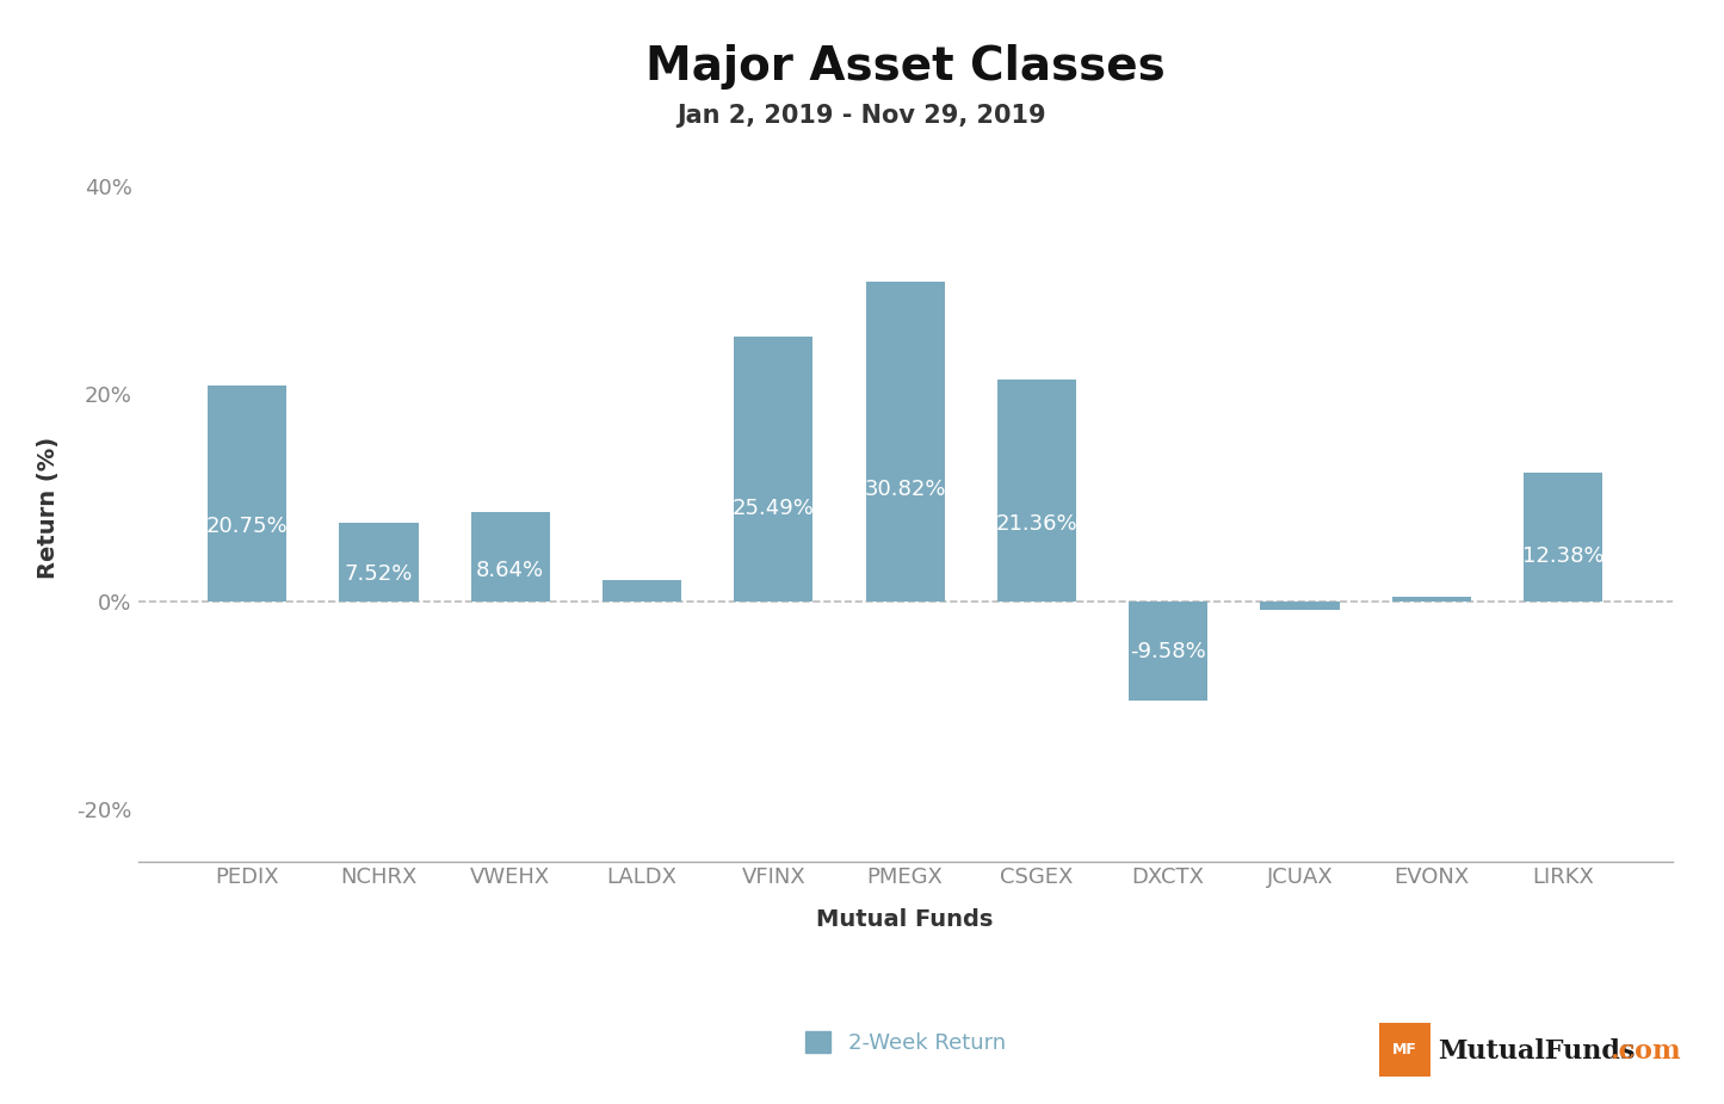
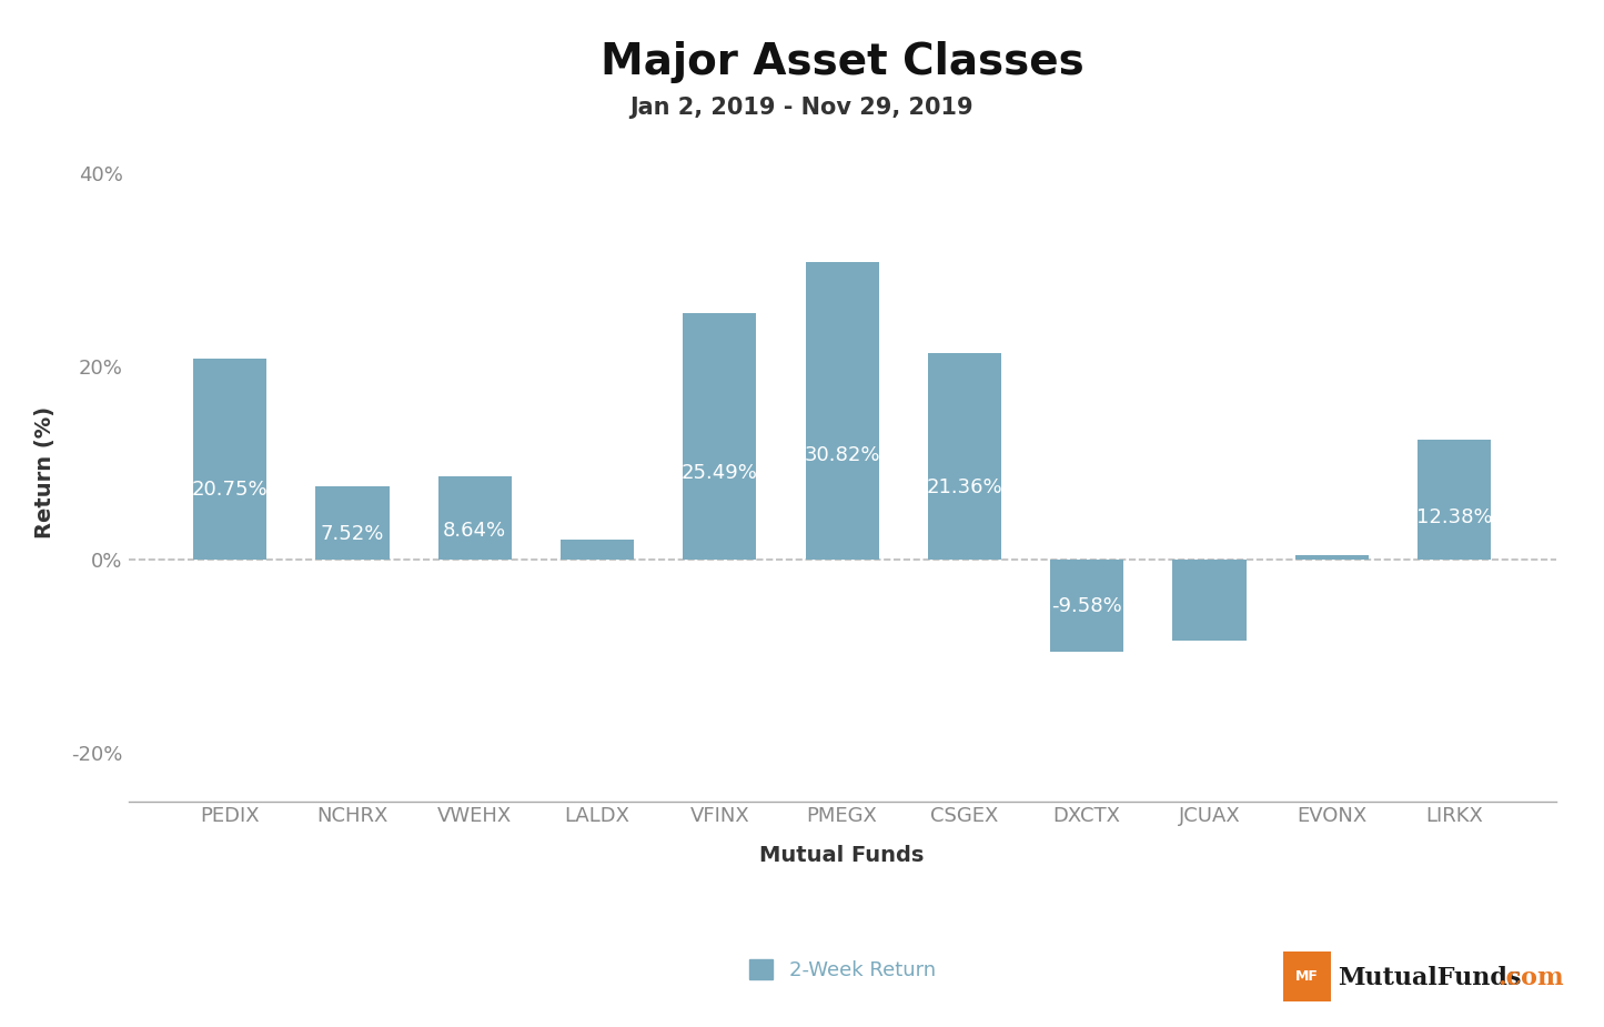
JCUAX: -0.8% -> -8.4%
